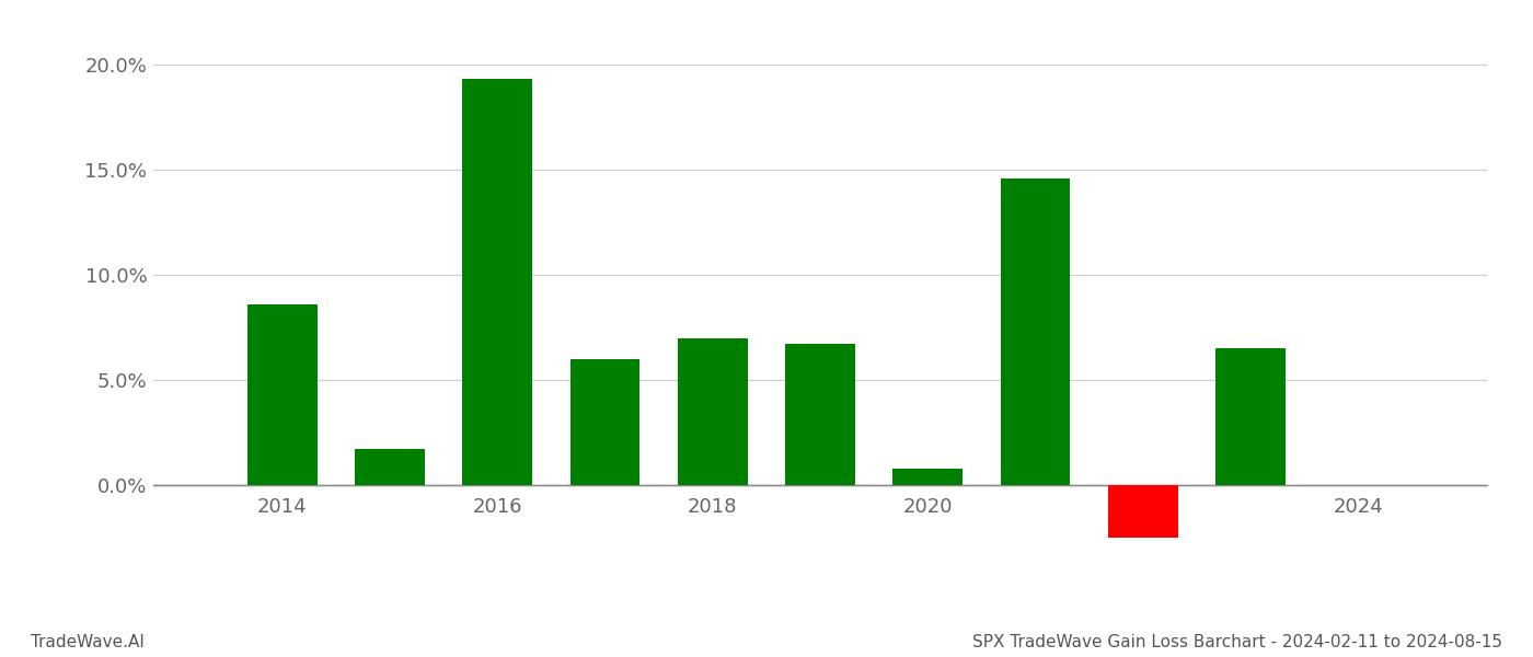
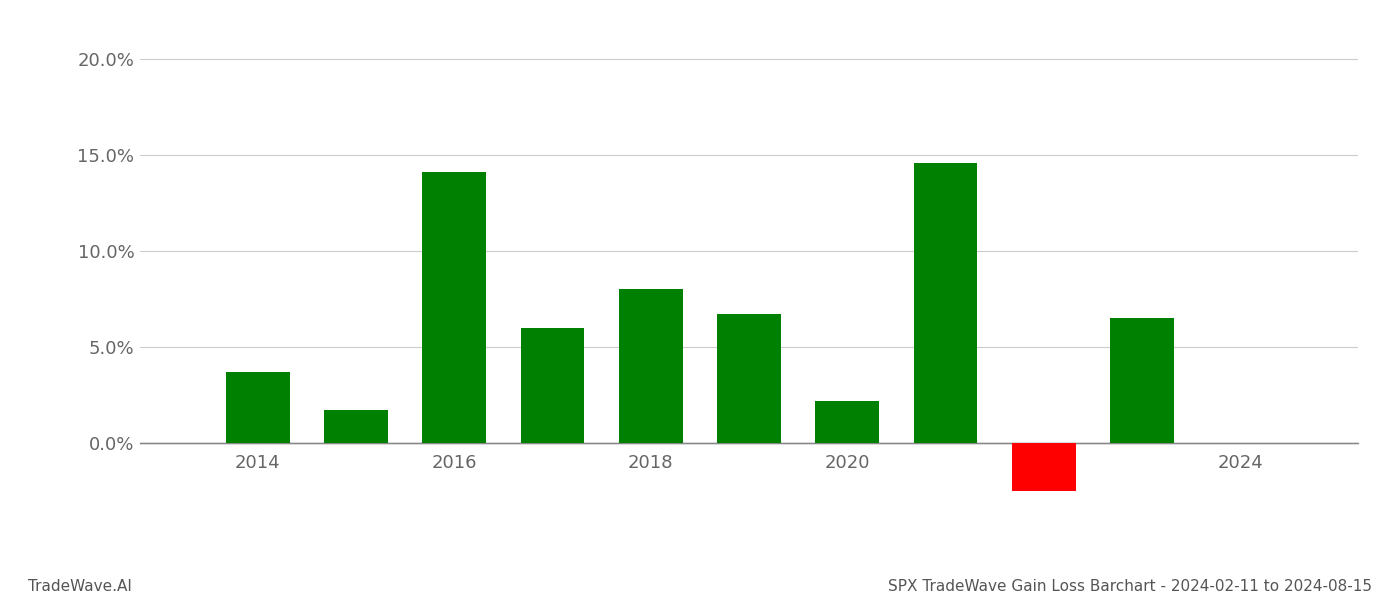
2014: 8.6% -> 3.7%
2016: 19.3% -> 14.1%
2018: 7.0% -> 8.0%
2020: 0.8% -> 2.2%
